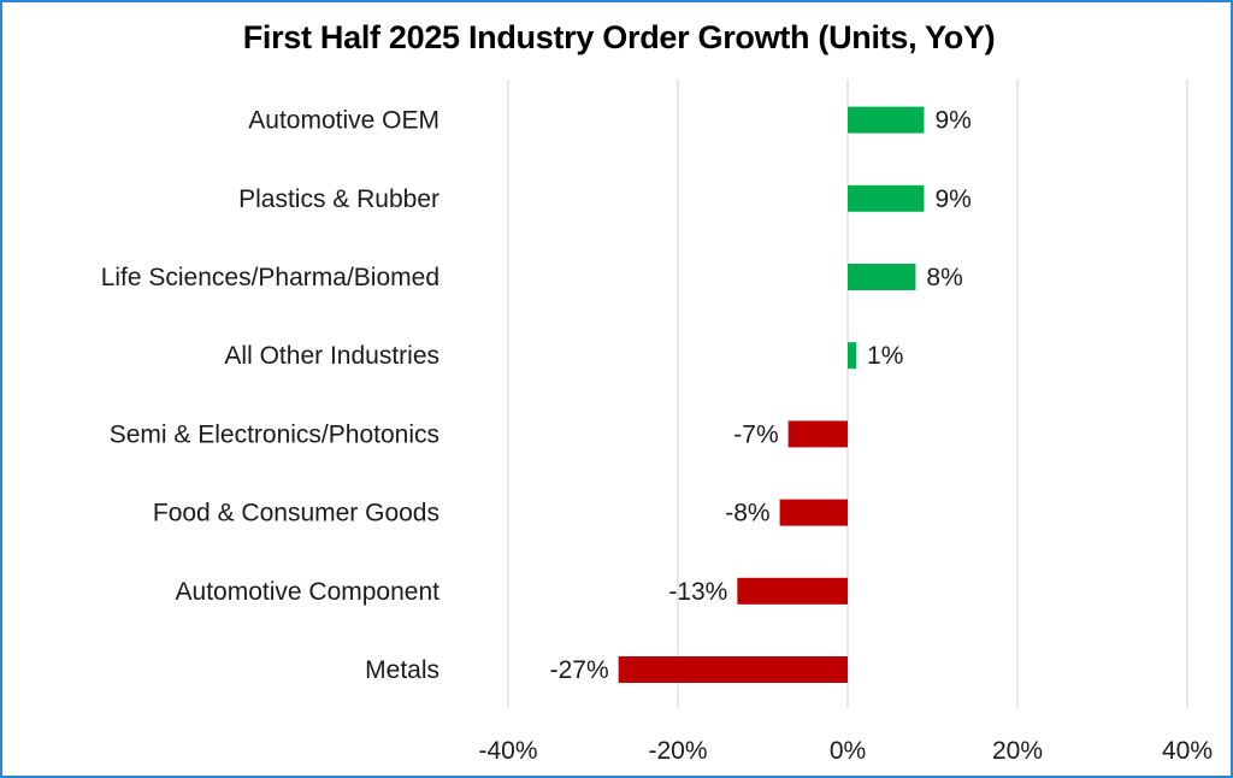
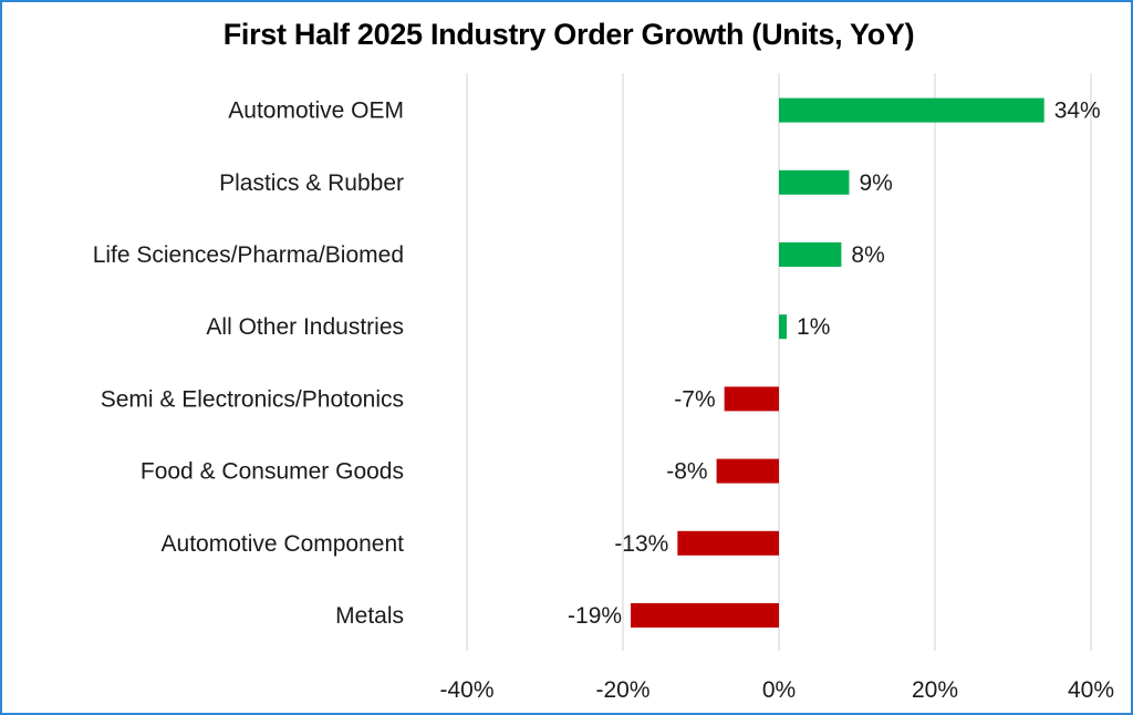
Automotive OEM: 9% -> 34%
Metals: -27% -> -19%
